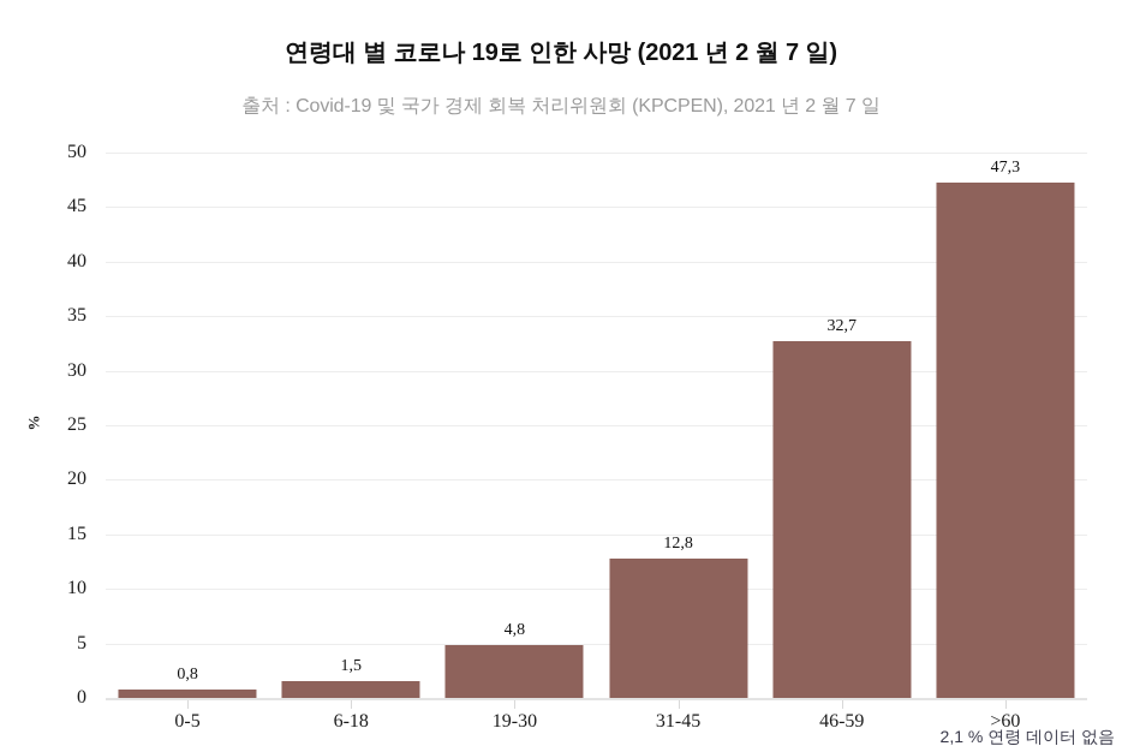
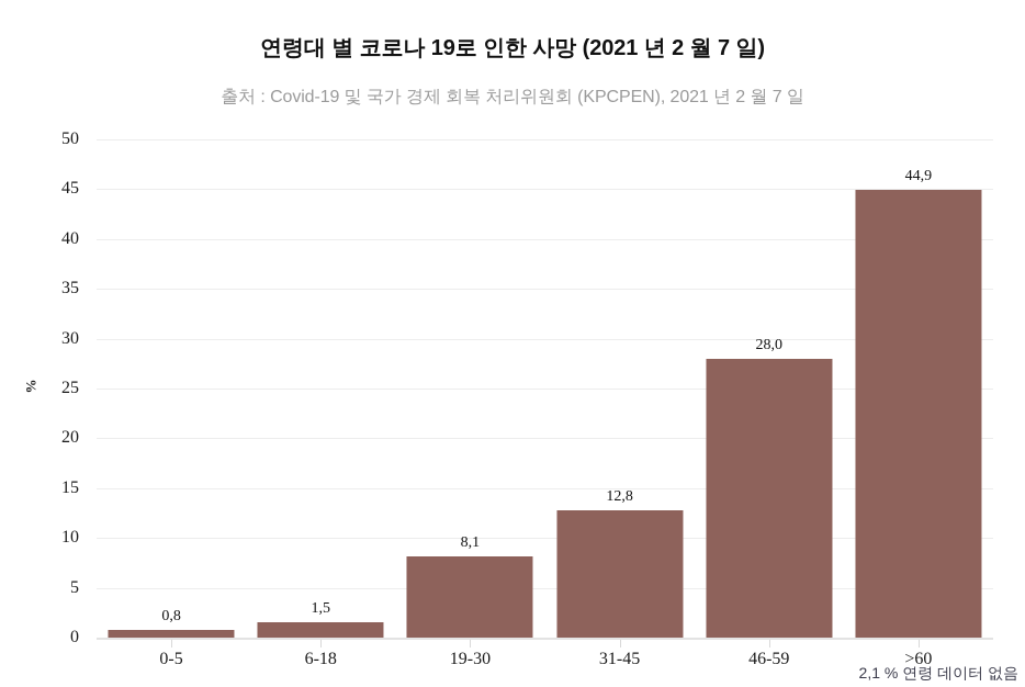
19-30: 4,8 -> 8,1
46-59: 32,7 -> 28,0
>60: 47,3 -> 44,9
